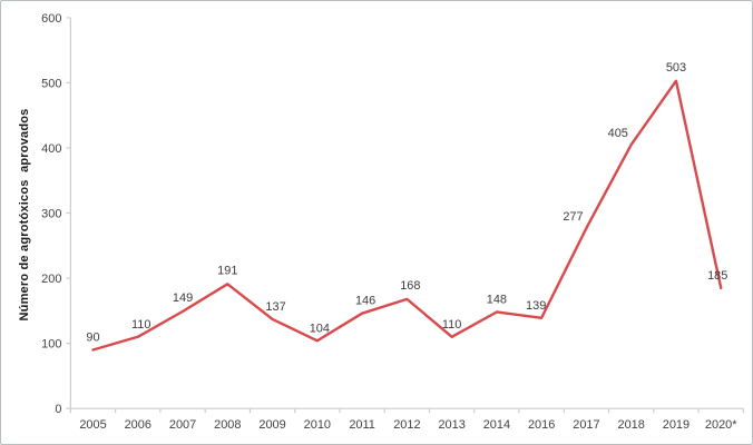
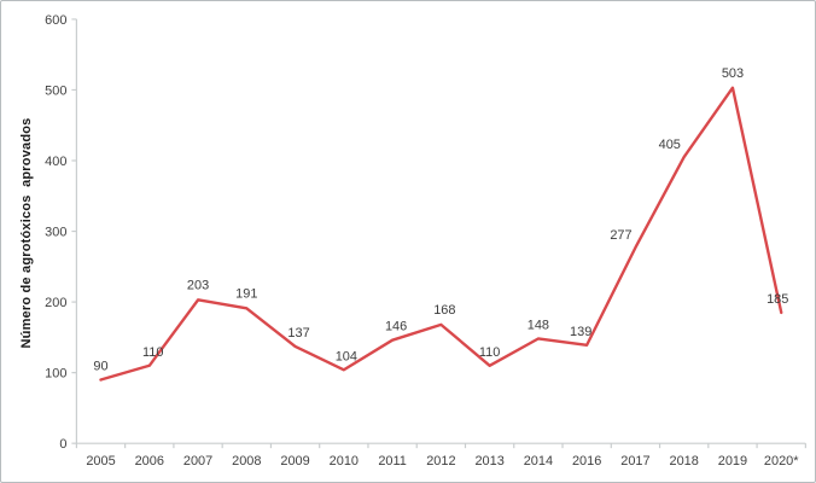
2007: 149 -> 203
